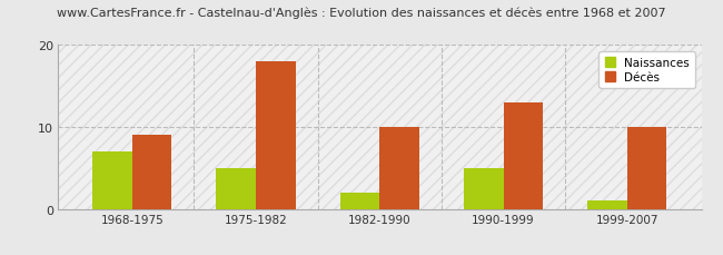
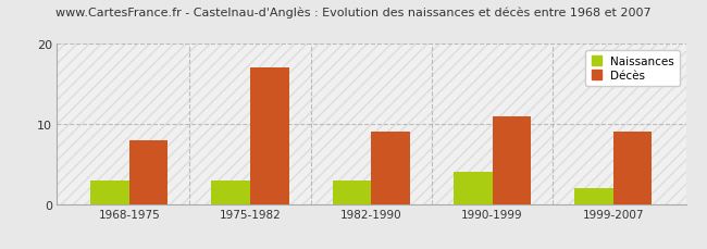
Naissances/1968-1975: 7 -> 3
Décès/1968-1975: 9 -> 8
Naissances/1975-1982: 5 -> 3
Décès/1975-1982: 18 -> 17
Naissances/1982-1990: 2 -> 3
Décès/1982-1990: 10 -> 9
Naissances/1990-1999: 5 -> 4
Décès/1990-1999: 13 -> 11
Naissances/1999-2007: 1 -> 2
Décès/1999-2007: 10 -> 9
